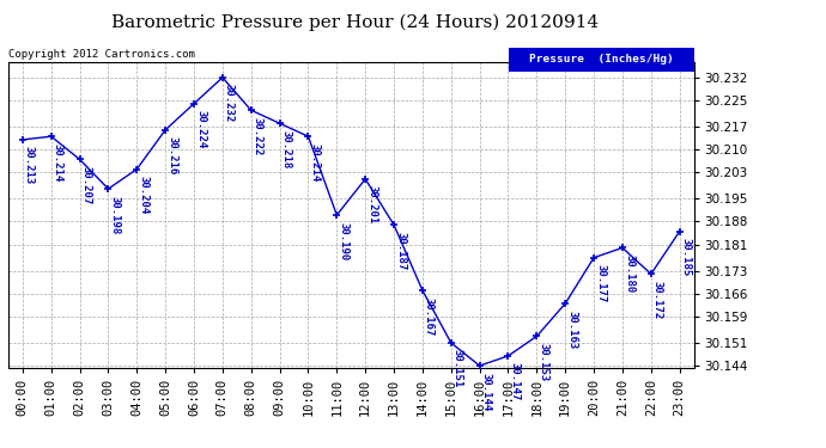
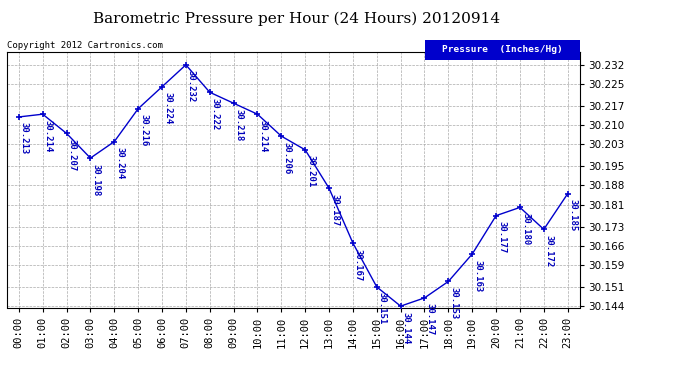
11:00: 30.190 -> 30.206
